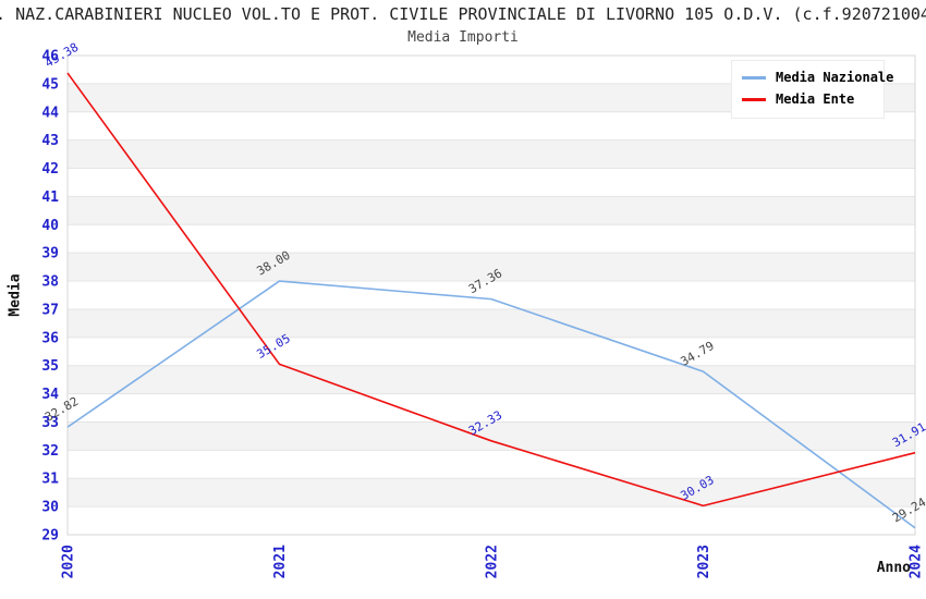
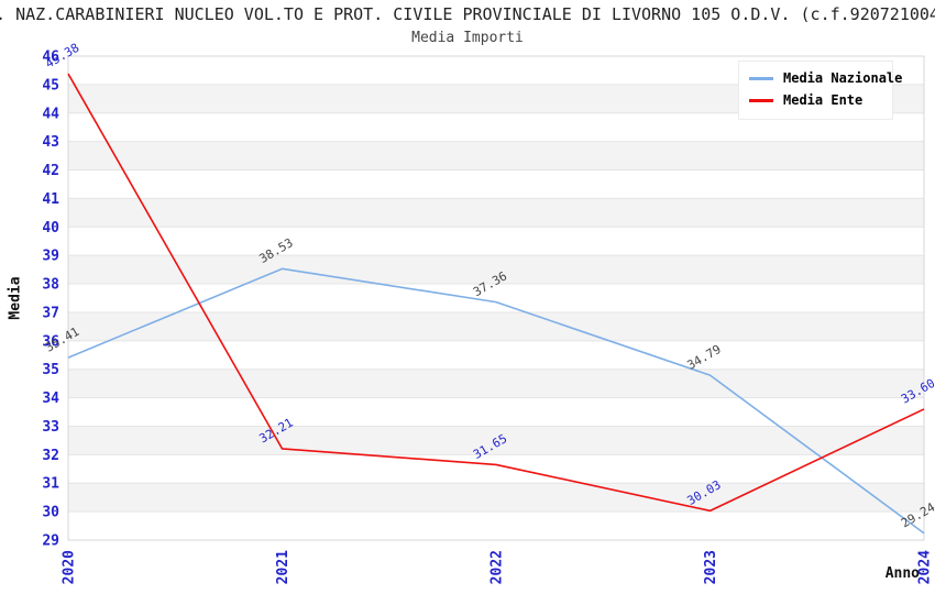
Media Nazionale/2020: 32.82 -> 35.41
Media Nazionale/2021: 38.00 -> 38.53
Media Ente/2021: 35.05 -> 32.21
Media Ente/2022: 32.33 -> 31.65
Media Ente/2024: 31.91 -> 33.60
